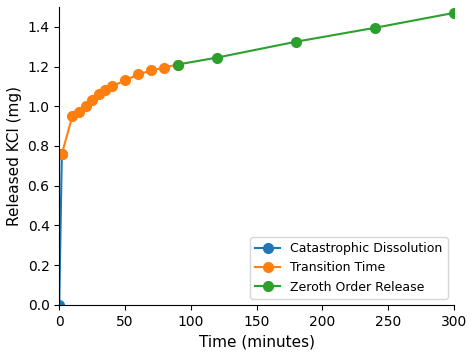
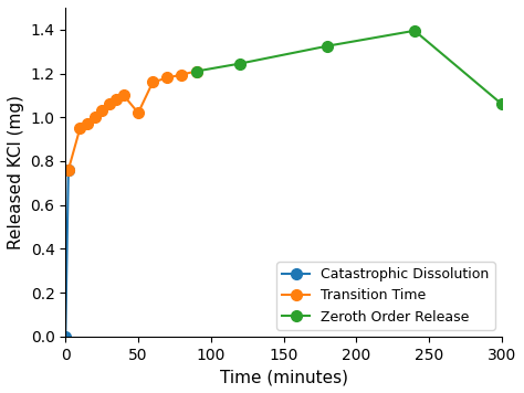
Transition Time/50: 1.13 -> 1.02
Zeroth Order Release/300: 1.47 -> 1.06
